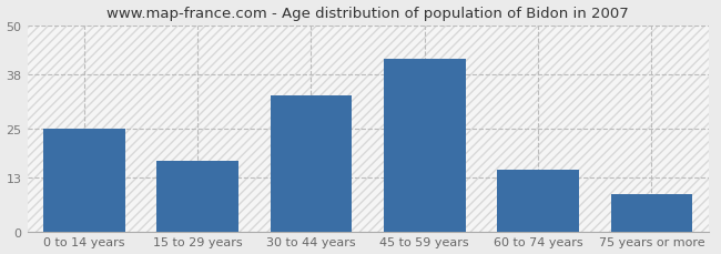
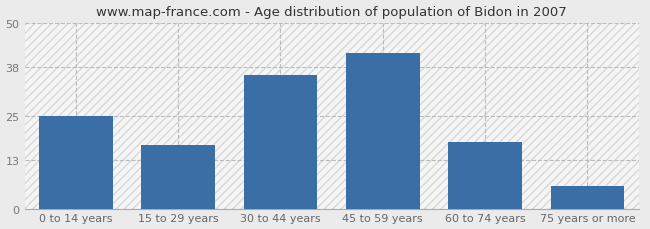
30 to 44 years: 33 -> 36
60 to 74 years: 15 -> 18
75 years or more: 9 -> 6
